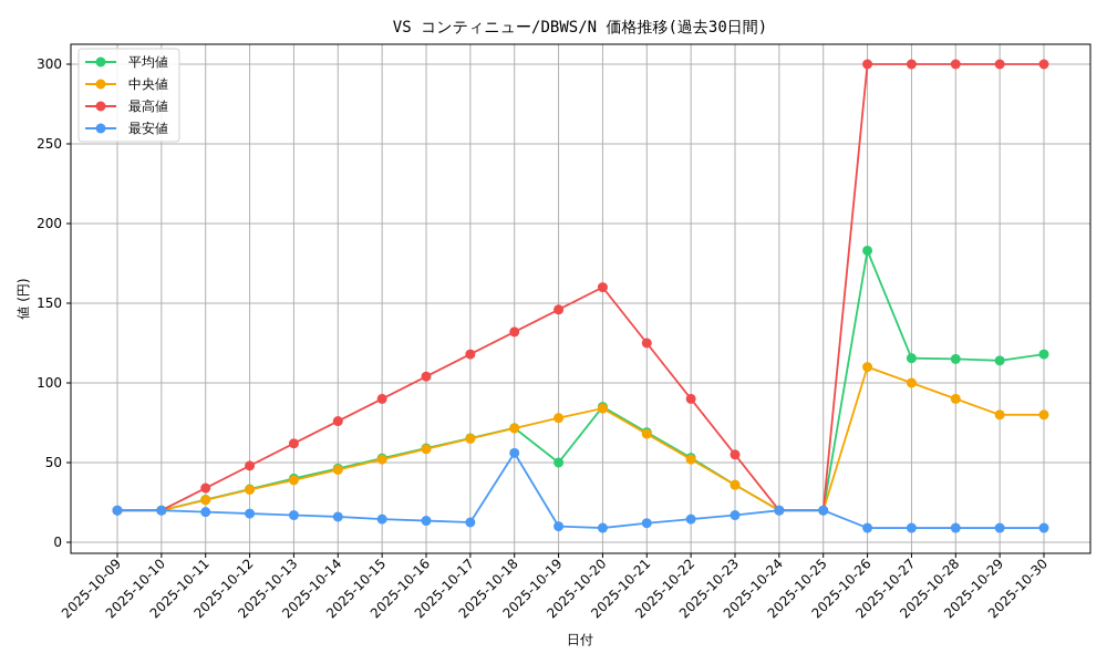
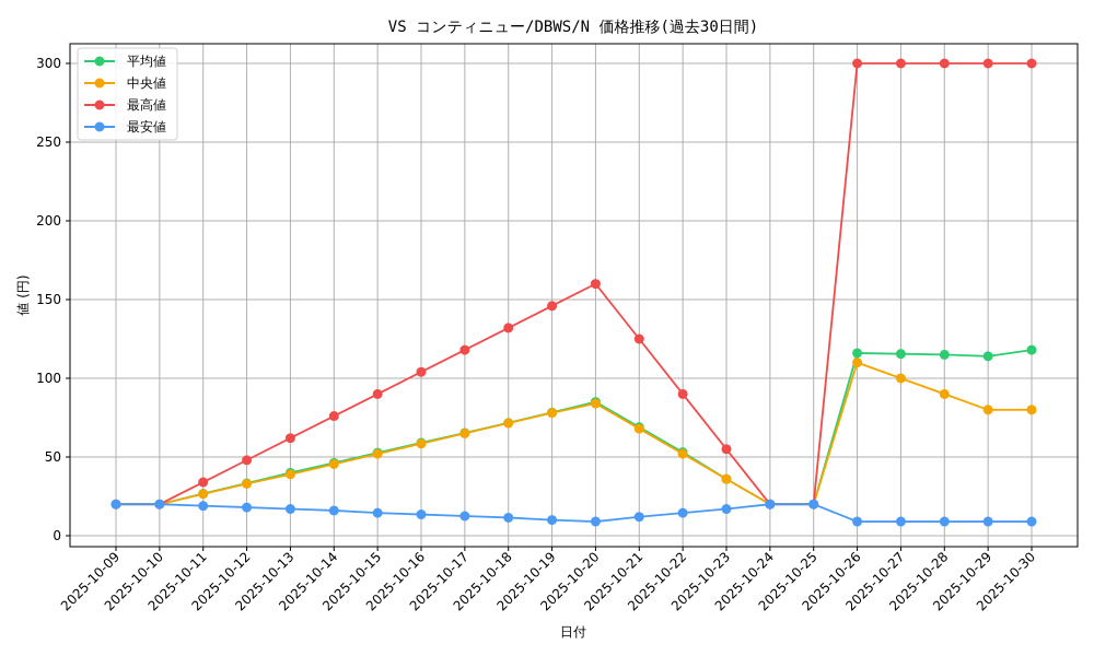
最安値/2025-10-18: 56 -> 12
平均値/2025-10-19: 50 -> 78
平均値/2025-10-26: 183 -> 116
